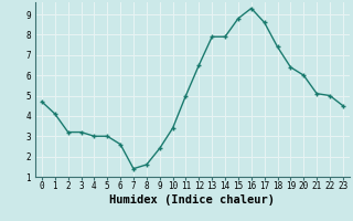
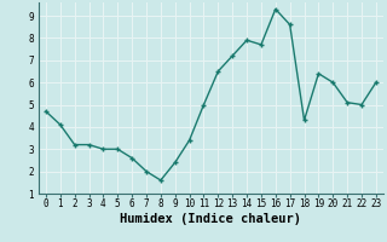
7: 1.4 -> 2.0
13: 7.9 -> 7.2
15: 8.8 -> 7.7
18: 7.4 -> 4.3
23: 4.5 -> 6.0
